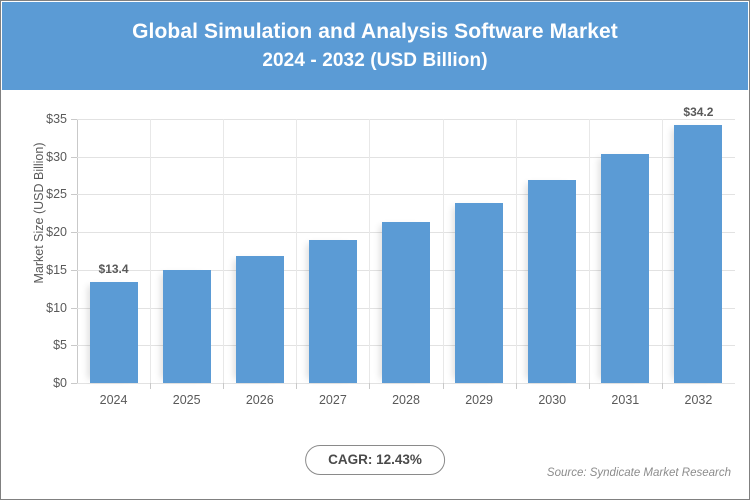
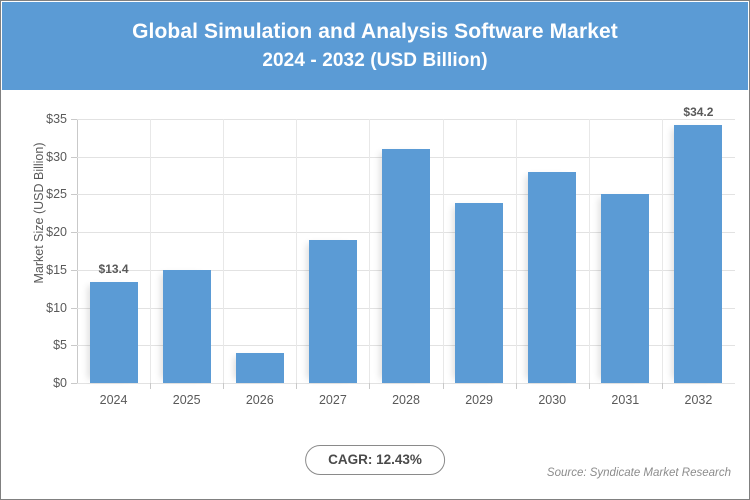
2026: $17 -> $4
2028: $21 -> $31
2030: $27 -> $28
2031: $30 -> $25
